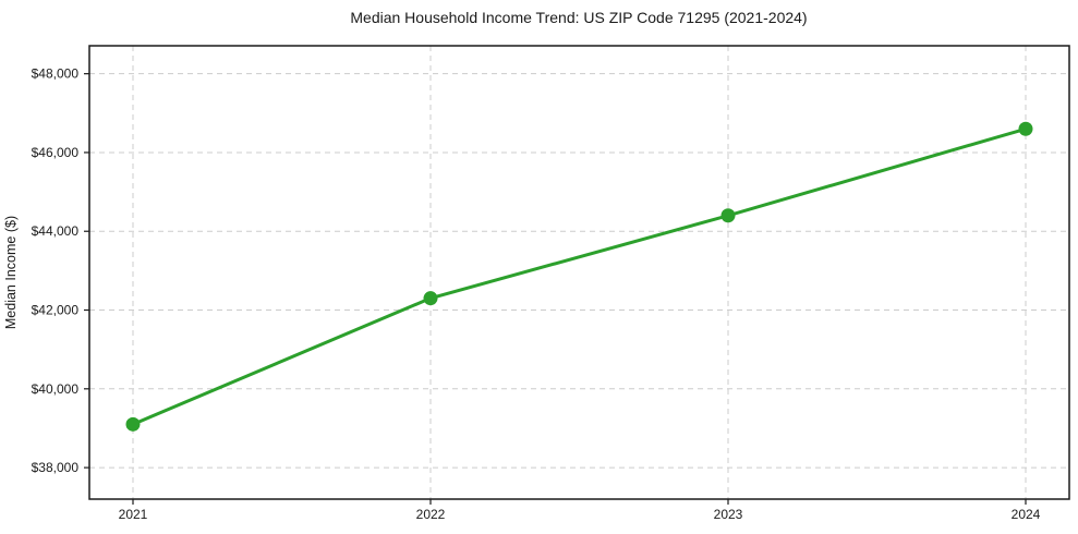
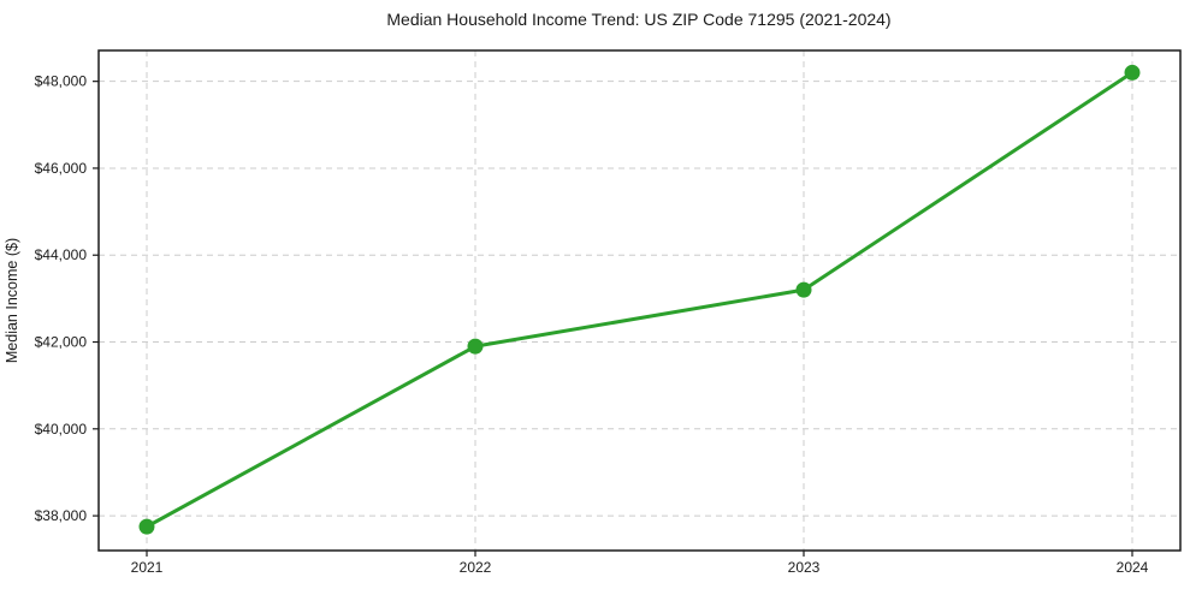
2021: $39100 -> $37800
2022: $42300 -> $41900
2023: $44400 -> $43200
2024: $46600 -> $48200
